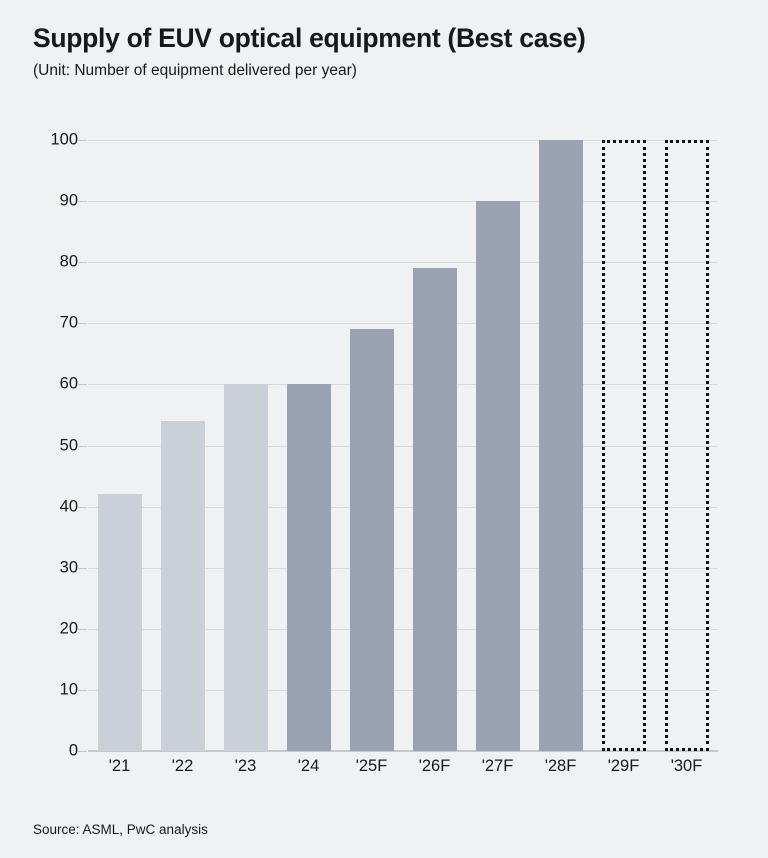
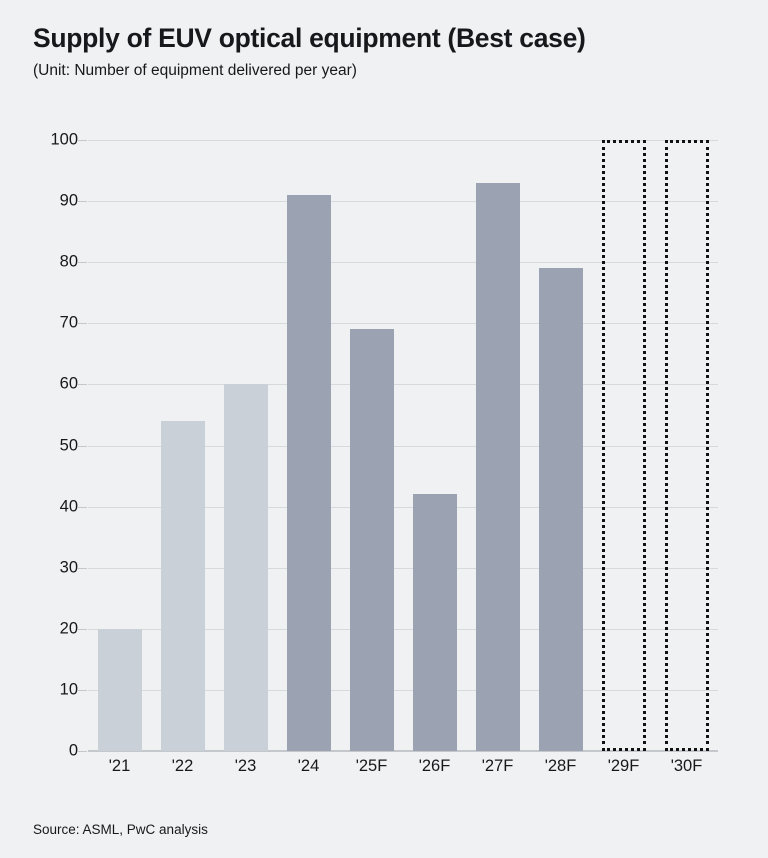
'21: 42 -> 20
'24: 60 -> 91
'26F: 79 -> 42
'27F: 90 -> 93
'28F: 100 -> 79
